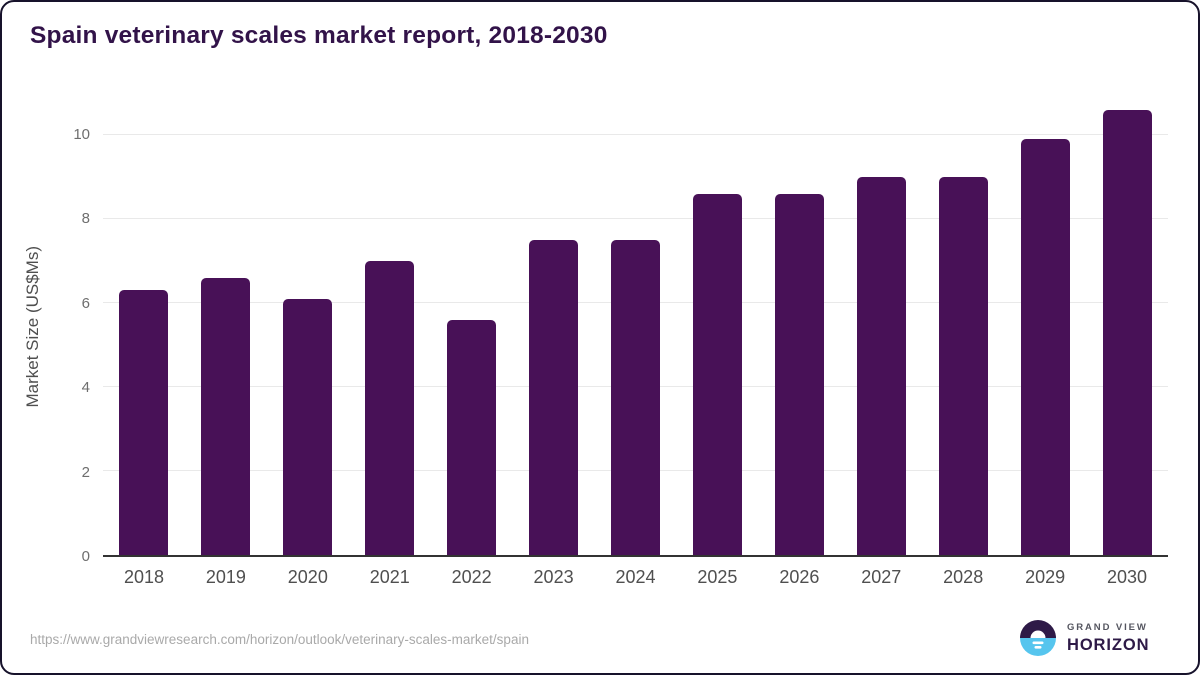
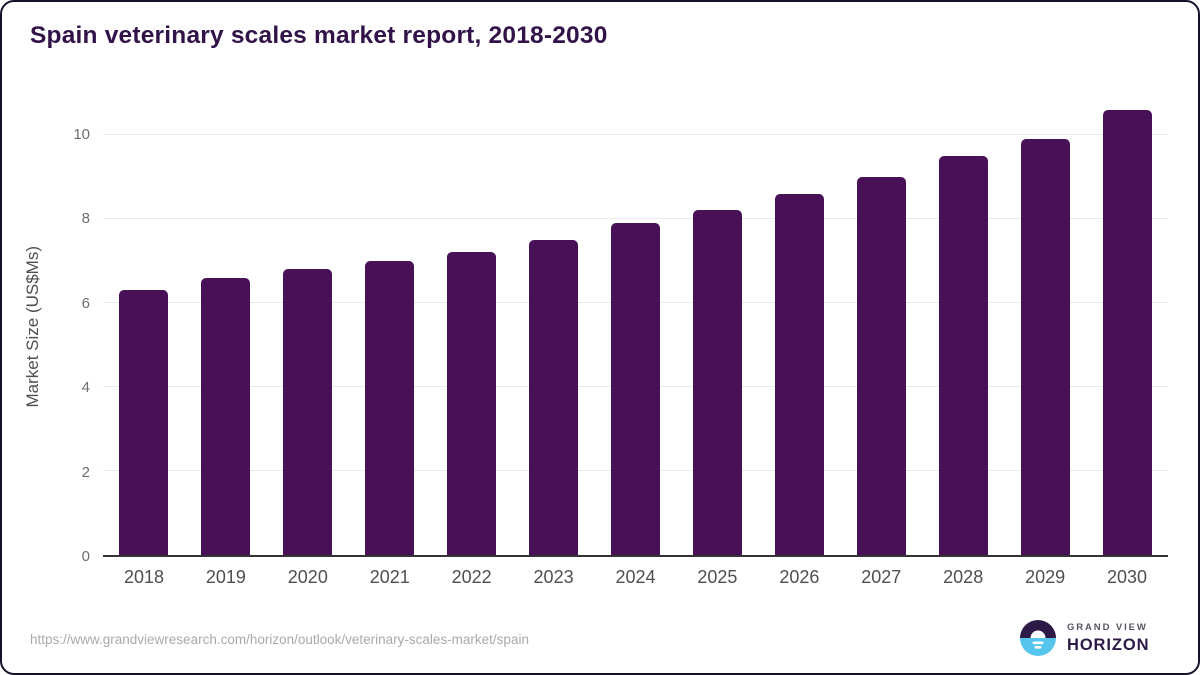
2020: 6.1 -> 6.8
2022: 5.6 -> 7.2
2024: 7.5 -> 7.9
2025: 8.6 -> 8.2
2028: 9.0 -> 9.5
